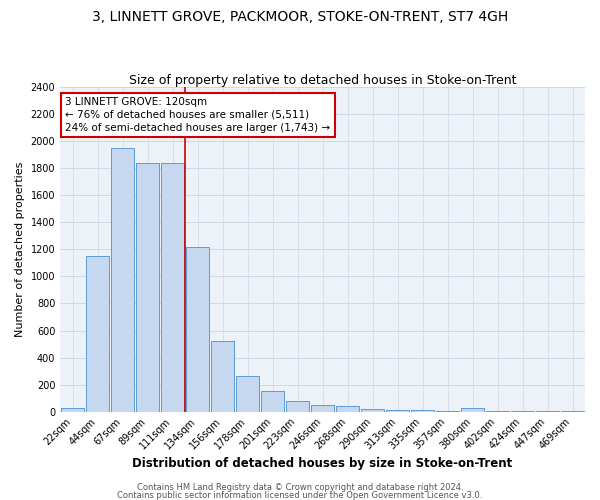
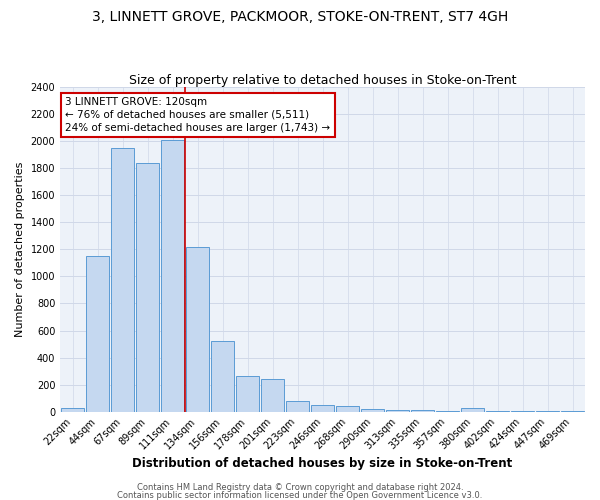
111sqm: 1840 -> 2010
201sqm: 160 -> 240
